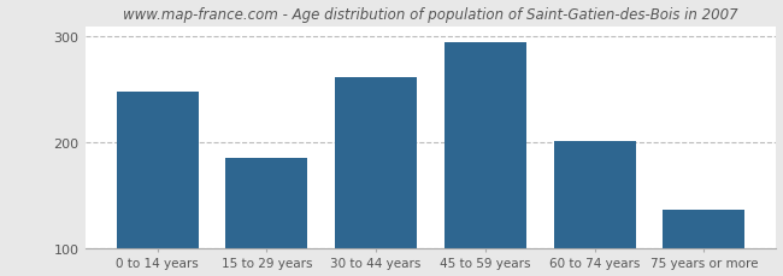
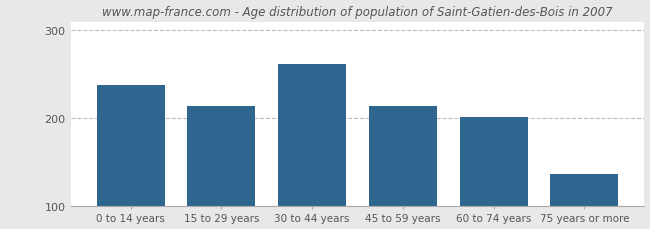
0 to 14 years: 248 -> 238
15 to 29 years: 185 -> 214
45 to 59 years: 295 -> 214
